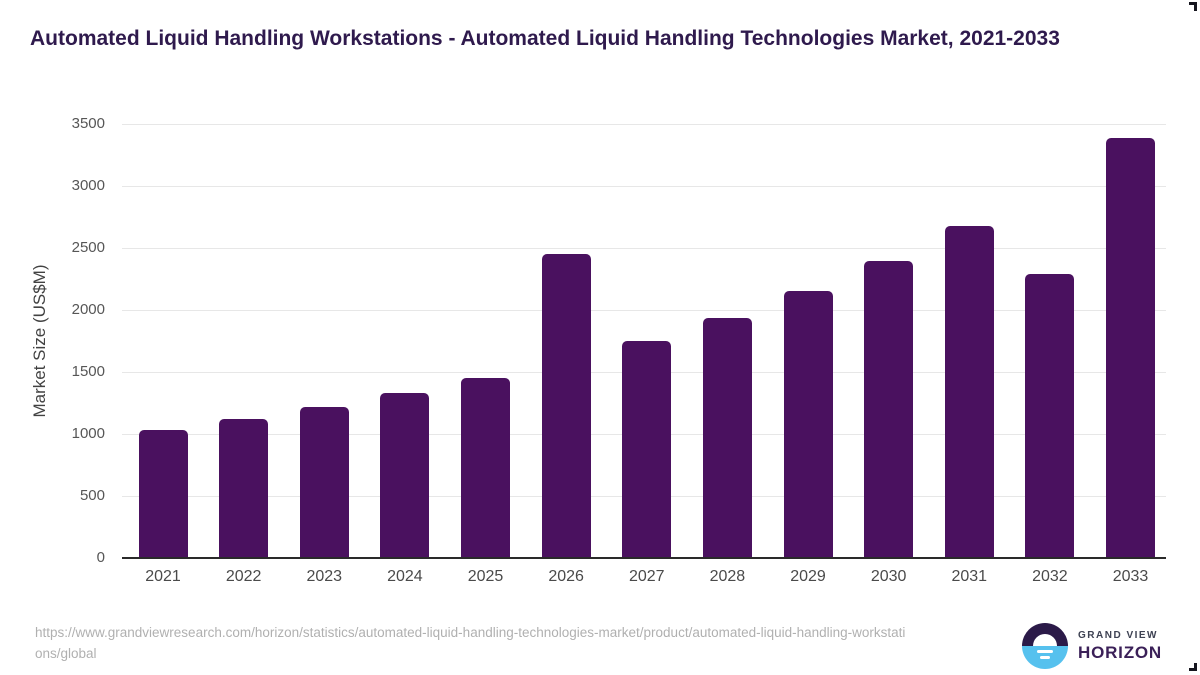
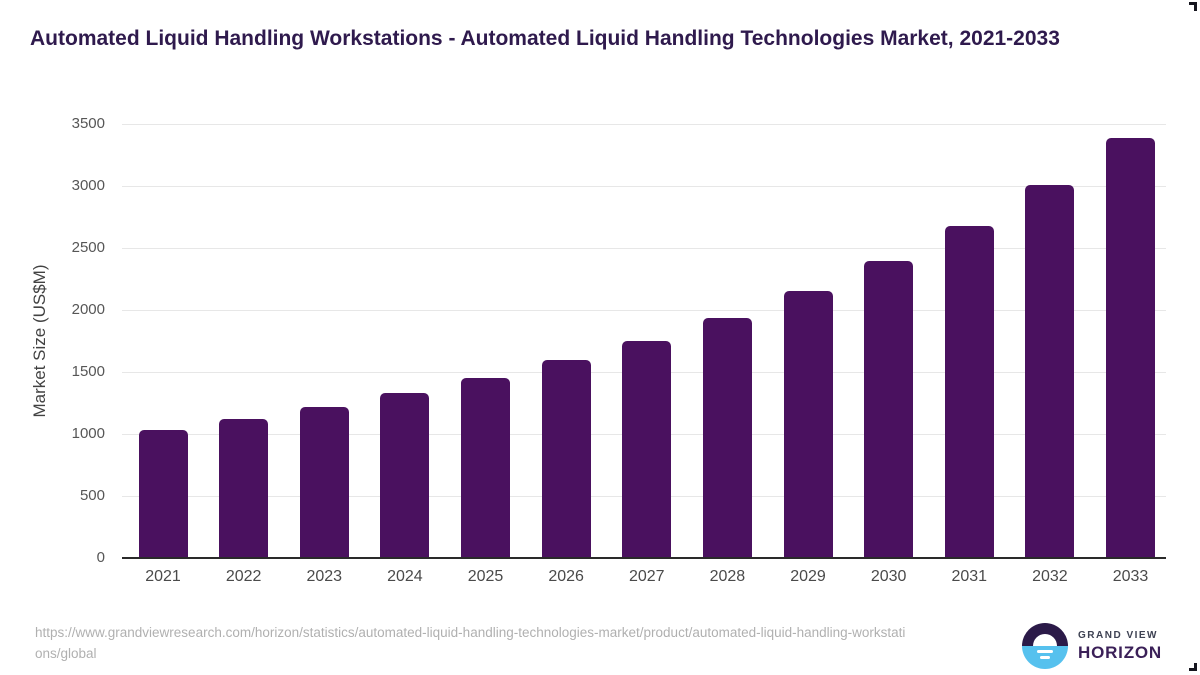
2026: 2450 -> 1600
2032: 2290 -> 3000
